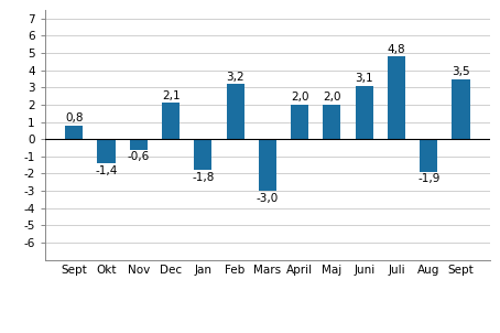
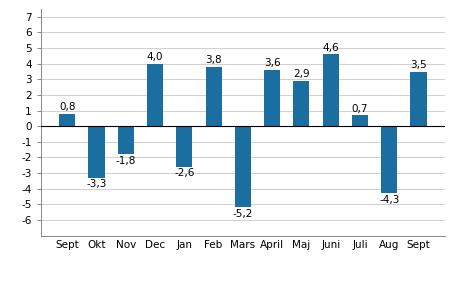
Okt: -1,4 -> -3,3
Nov: -0,6 -> -1,8
Dec: 2,1 -> 4,0
Jan: -1,8 -> -2,6
Feb: 3,2 -> 3,8
Mars: -3,0 -> -5,2
April: 2,0 -> 3,6
Maj: 2,0 -> 2,9
Juni: 3,1 -> 4,6
Juli: 4,8 -> 0,7
Aug: -1,9 -> -4,3
